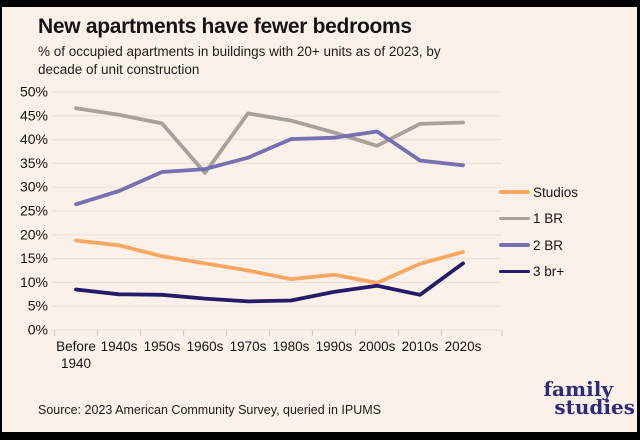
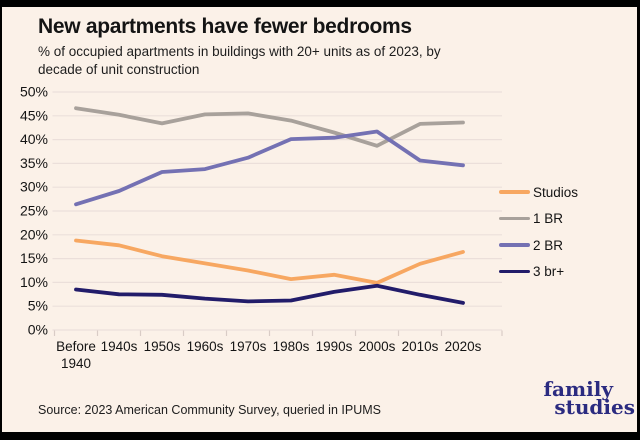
1 BR/1960s: 33% -> 45%
3 br+/2020s: 14% -> 6%
